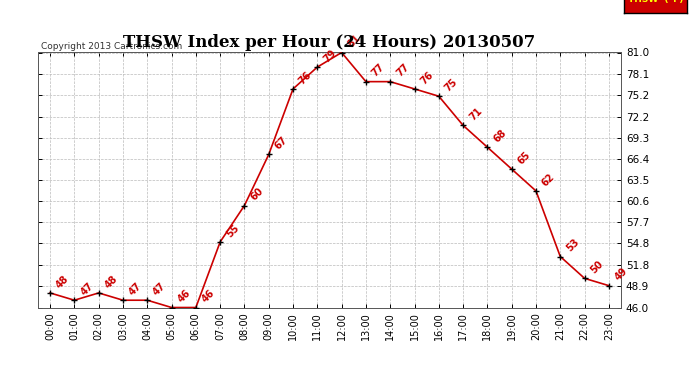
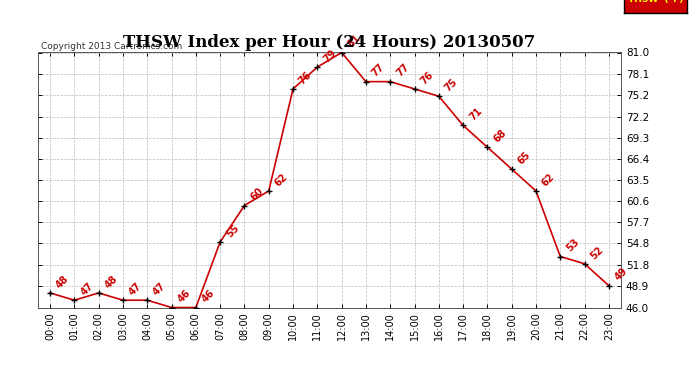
09:00: 67 -> 62
22:00: 50 -> 52
